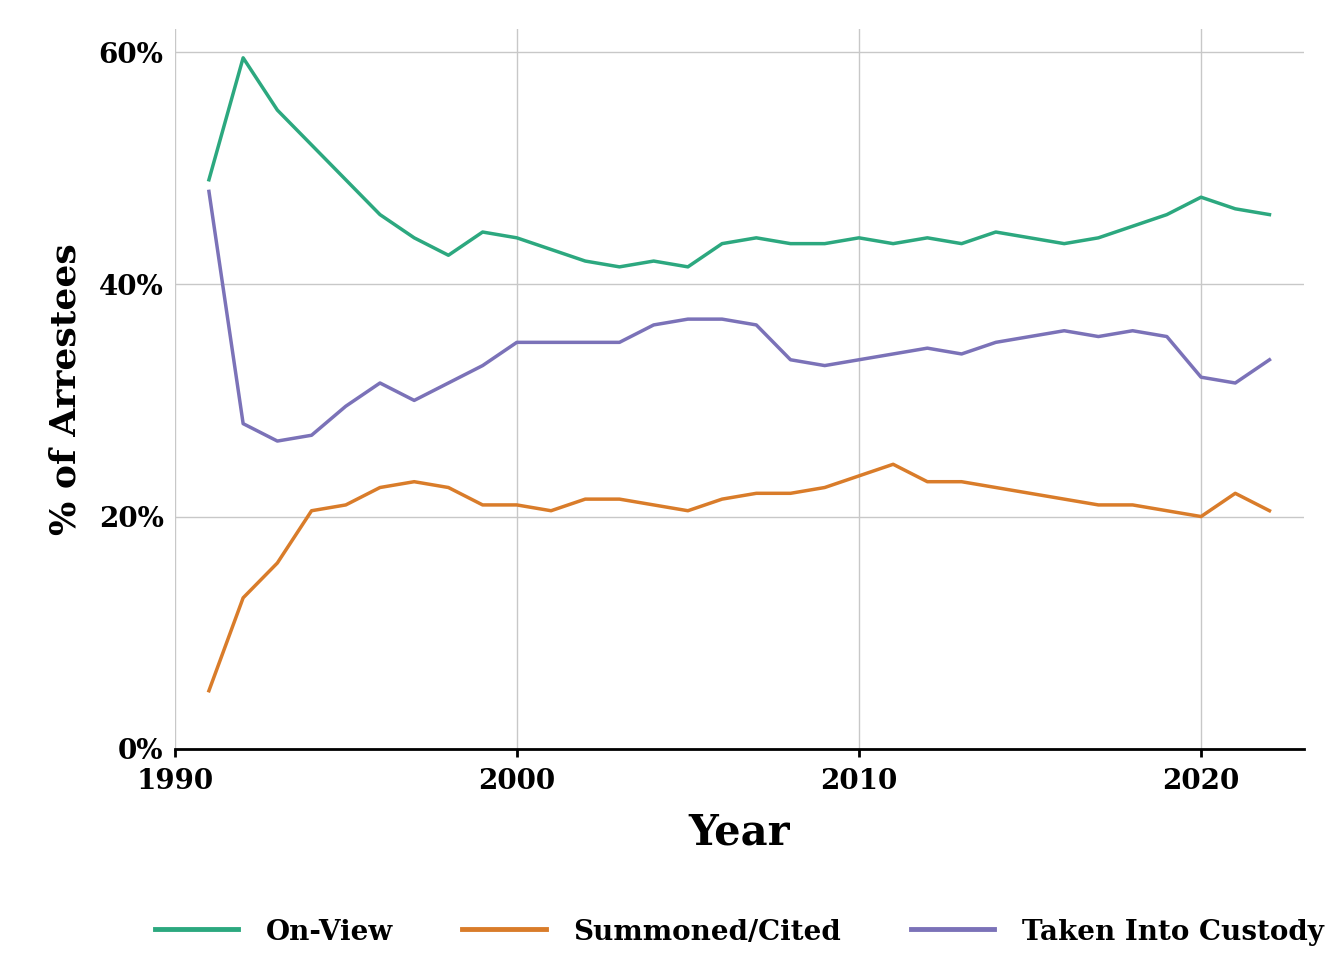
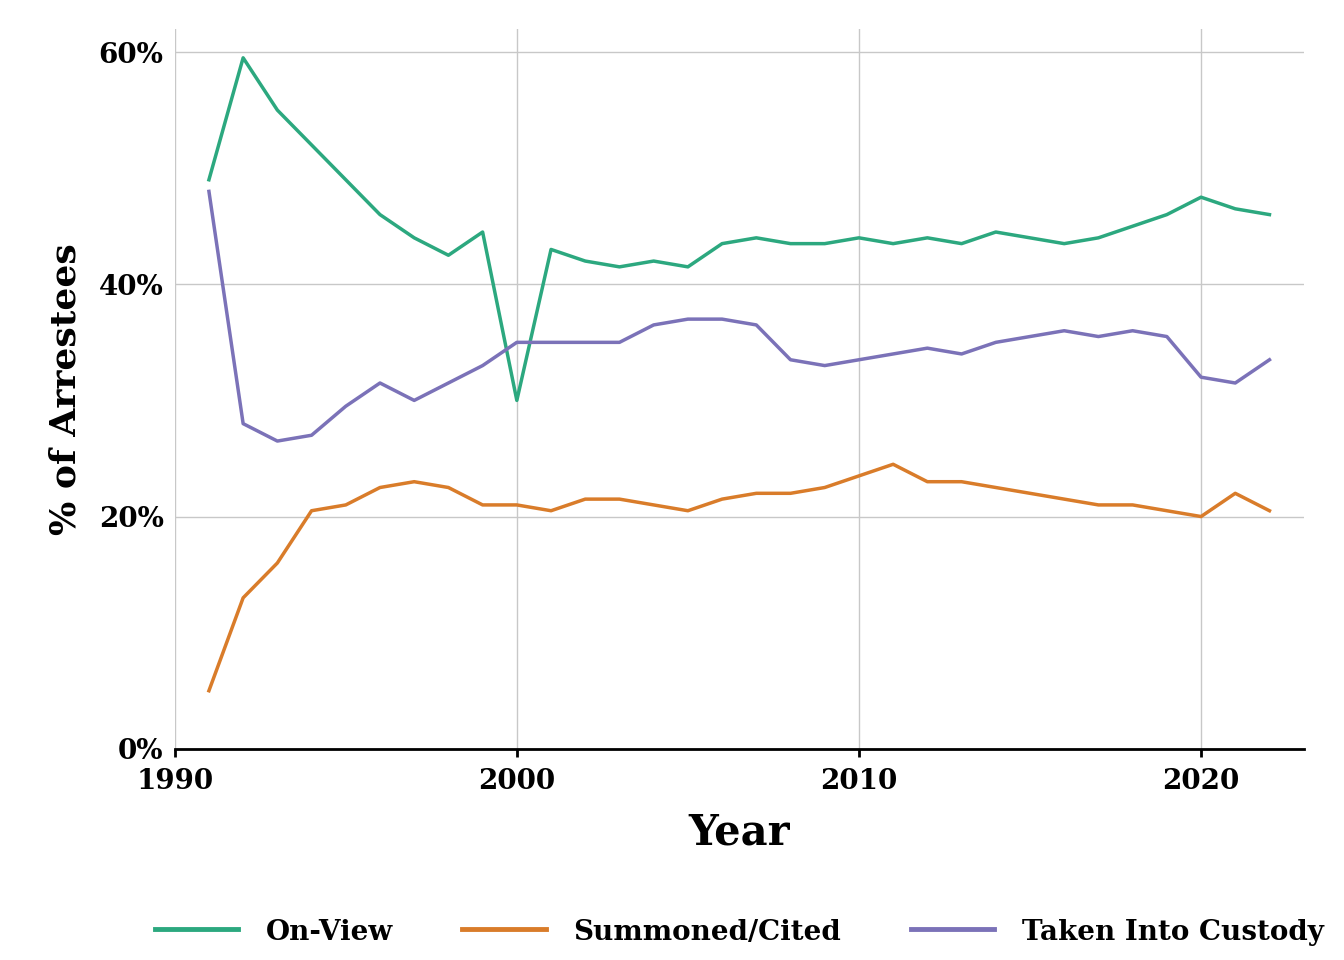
On-View/2000: 44.0% -> 30.0%
